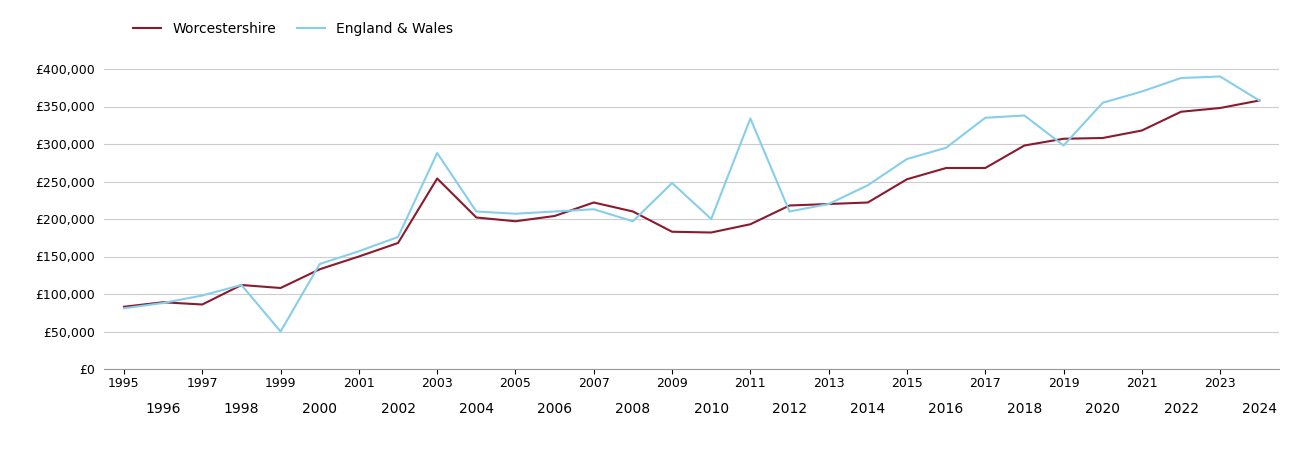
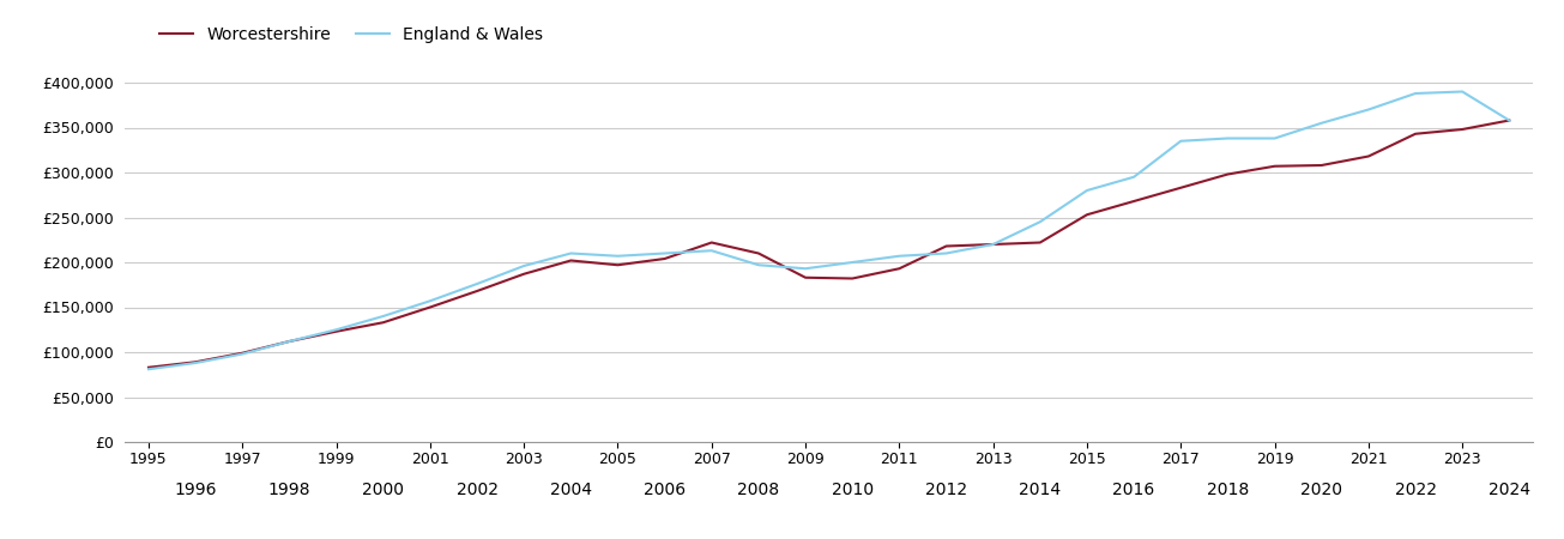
Worcestershire/1997: £86,000 -> £99,000
Worcestershire/1999: £108,000 -> £123,000
England & Wales/1999: £50,000 -> £125,000
Worcestershire/2003: £254,000 -> £187,000
England & Wales/2003: £288,000 -> £196,000
England & Wales/2009: £248,000 -> £193,000
England & Wales/2011: £334,000 -> £207,000
Worcestershire/2017: £268,000 -> £283,000
England & Wales/2019: £298,000 -> £338,000
